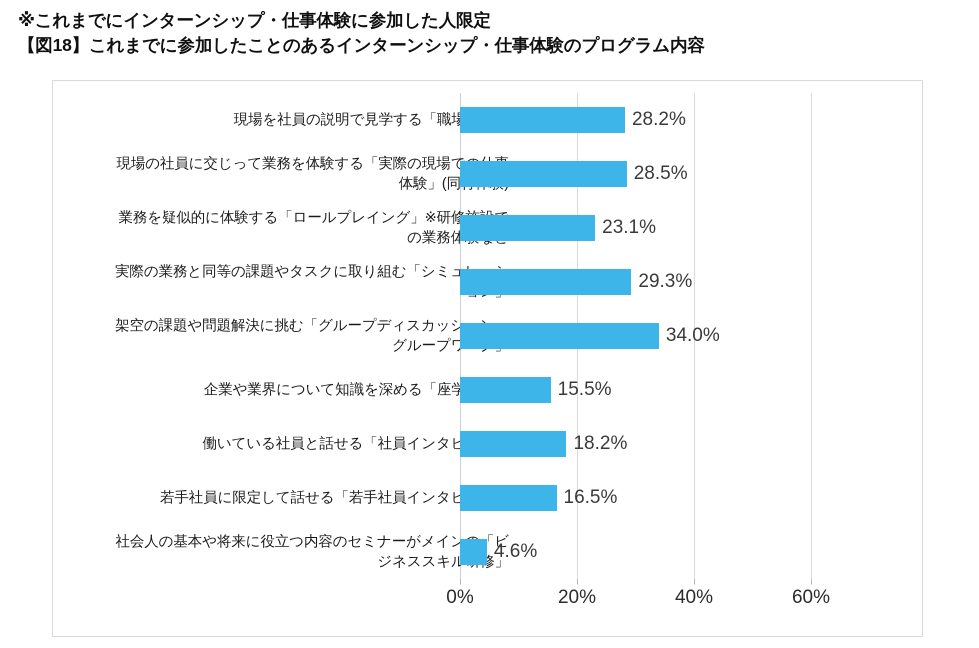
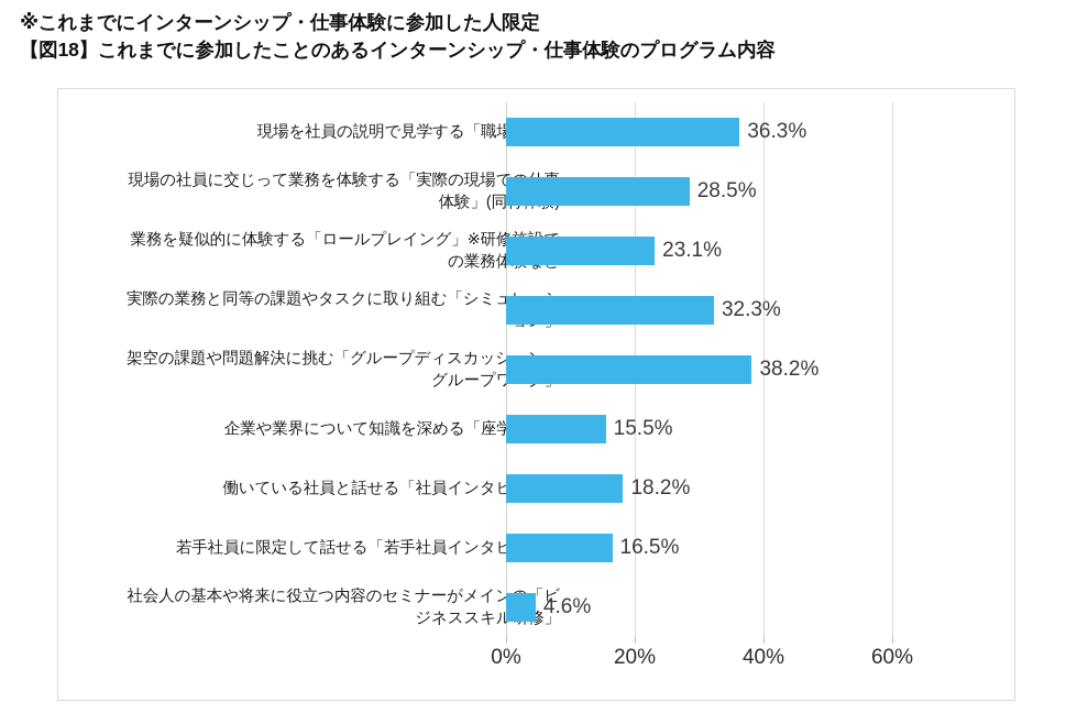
現場を社員の説明で見学する「職場見学」: 28.2% -> 36.3%
実際の業務と同等の課題やタスクに取り組む「シミュレーション」: 29.3% -> 32.3%
架空の課題や問題解決に挑む「グループディスカッション・グループワーク」: 34.0% -> 38.2%
